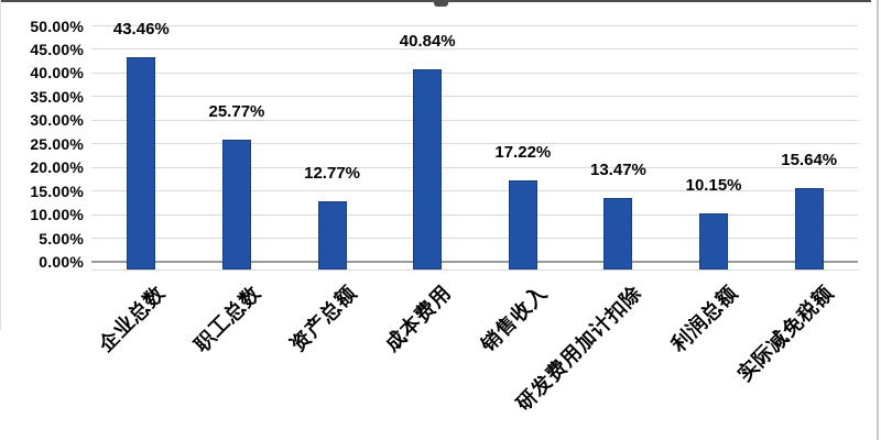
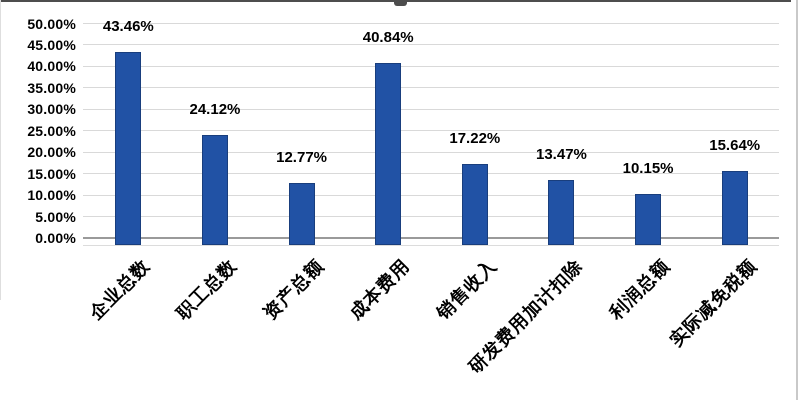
职工总数: 25.77% -> 24.12%
